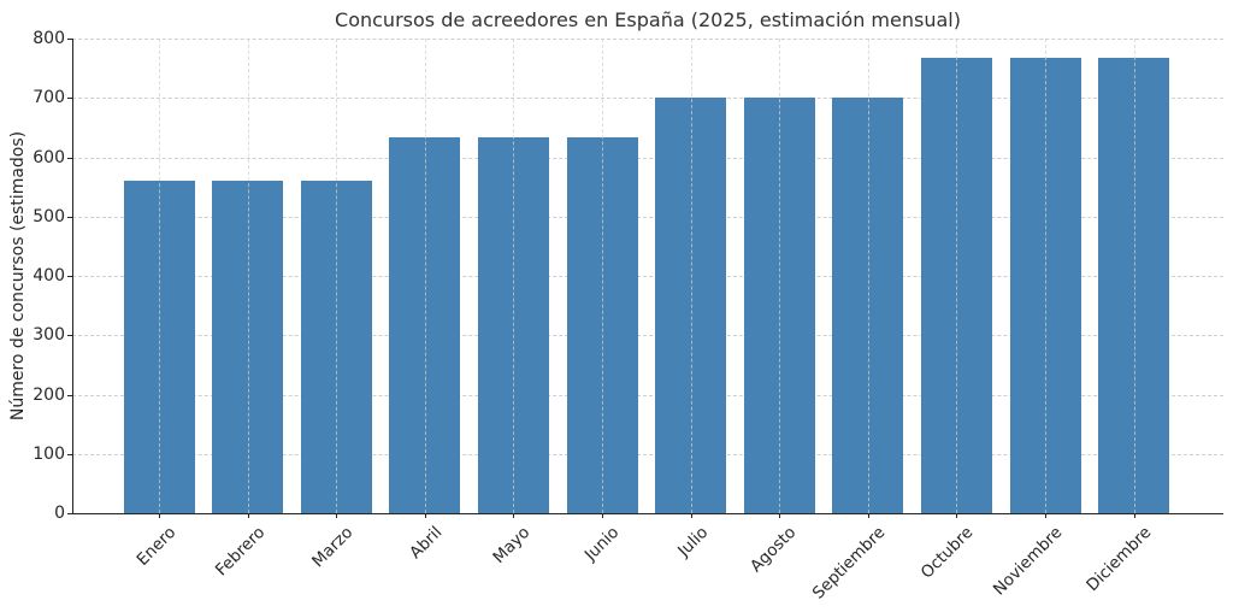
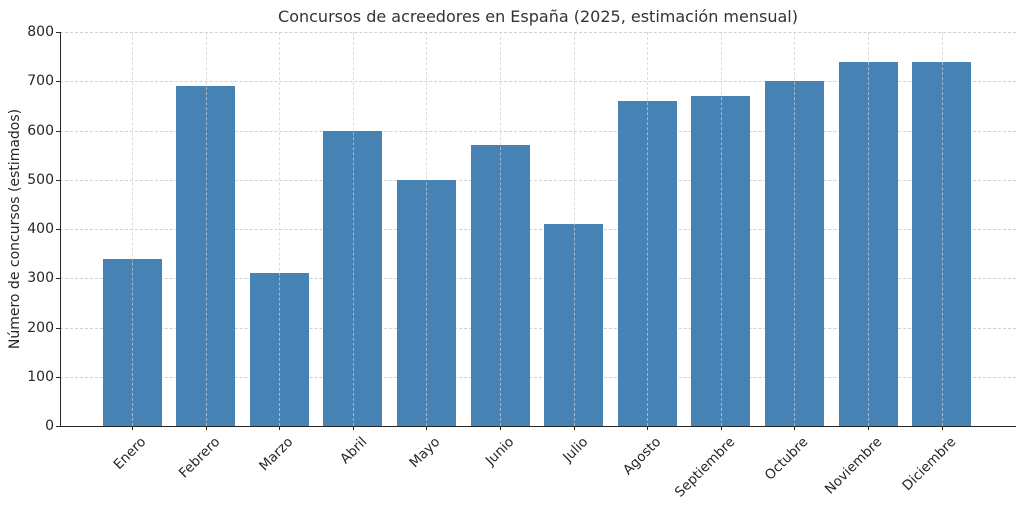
Enero: 560 -> 340
Febrero: 560 -> 690
Marzo: 560 -> 310
Abril: 630 -> 600
Mayo: 630 -> 500
Junio: 630 -> 570
Julio: 700 -> 410
Agosto: 700 -> 660
Septiembre: 700 -> 670
Octubre: 770 -> 700
Noviembre: 770 -> 740
Diciembre: 770 -> 740
